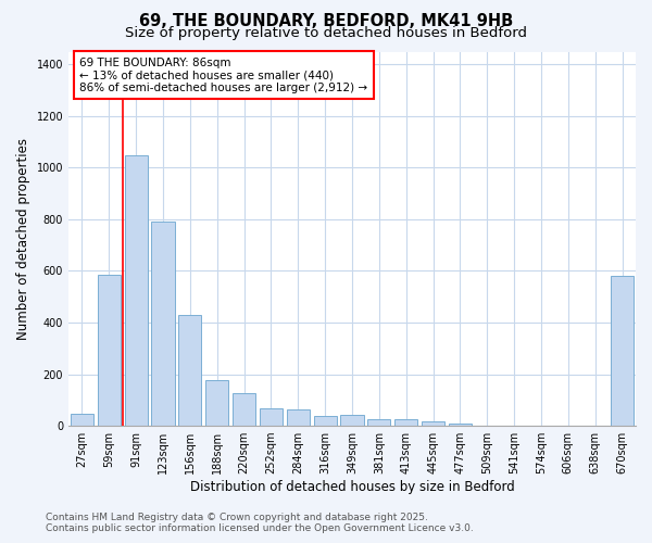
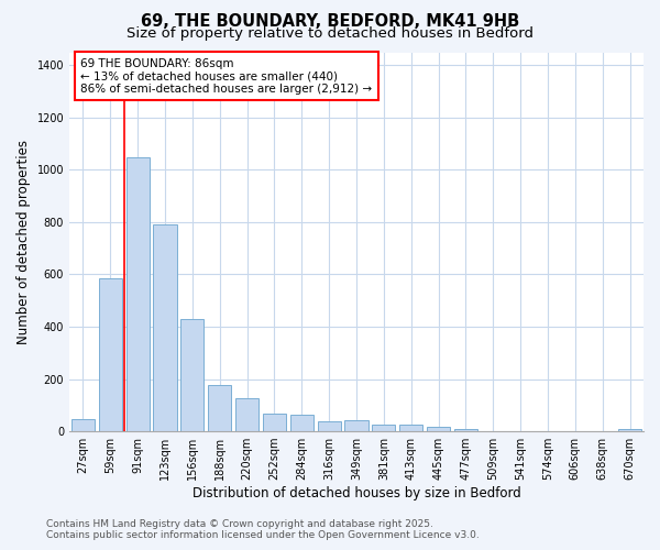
670sqm: 580 -> 10
